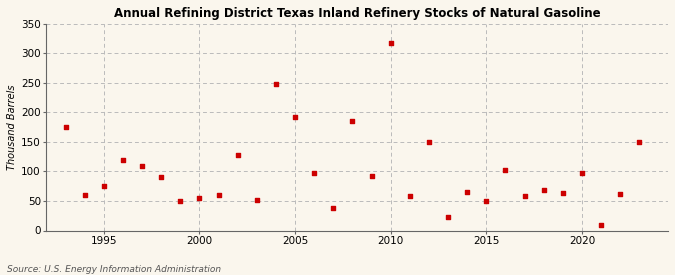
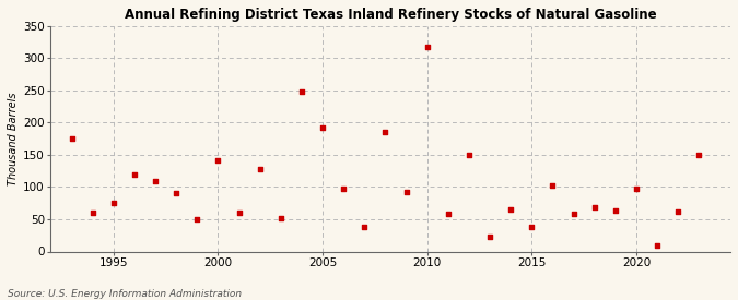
2000: 55 -> 142
2015: 50 -> 38
